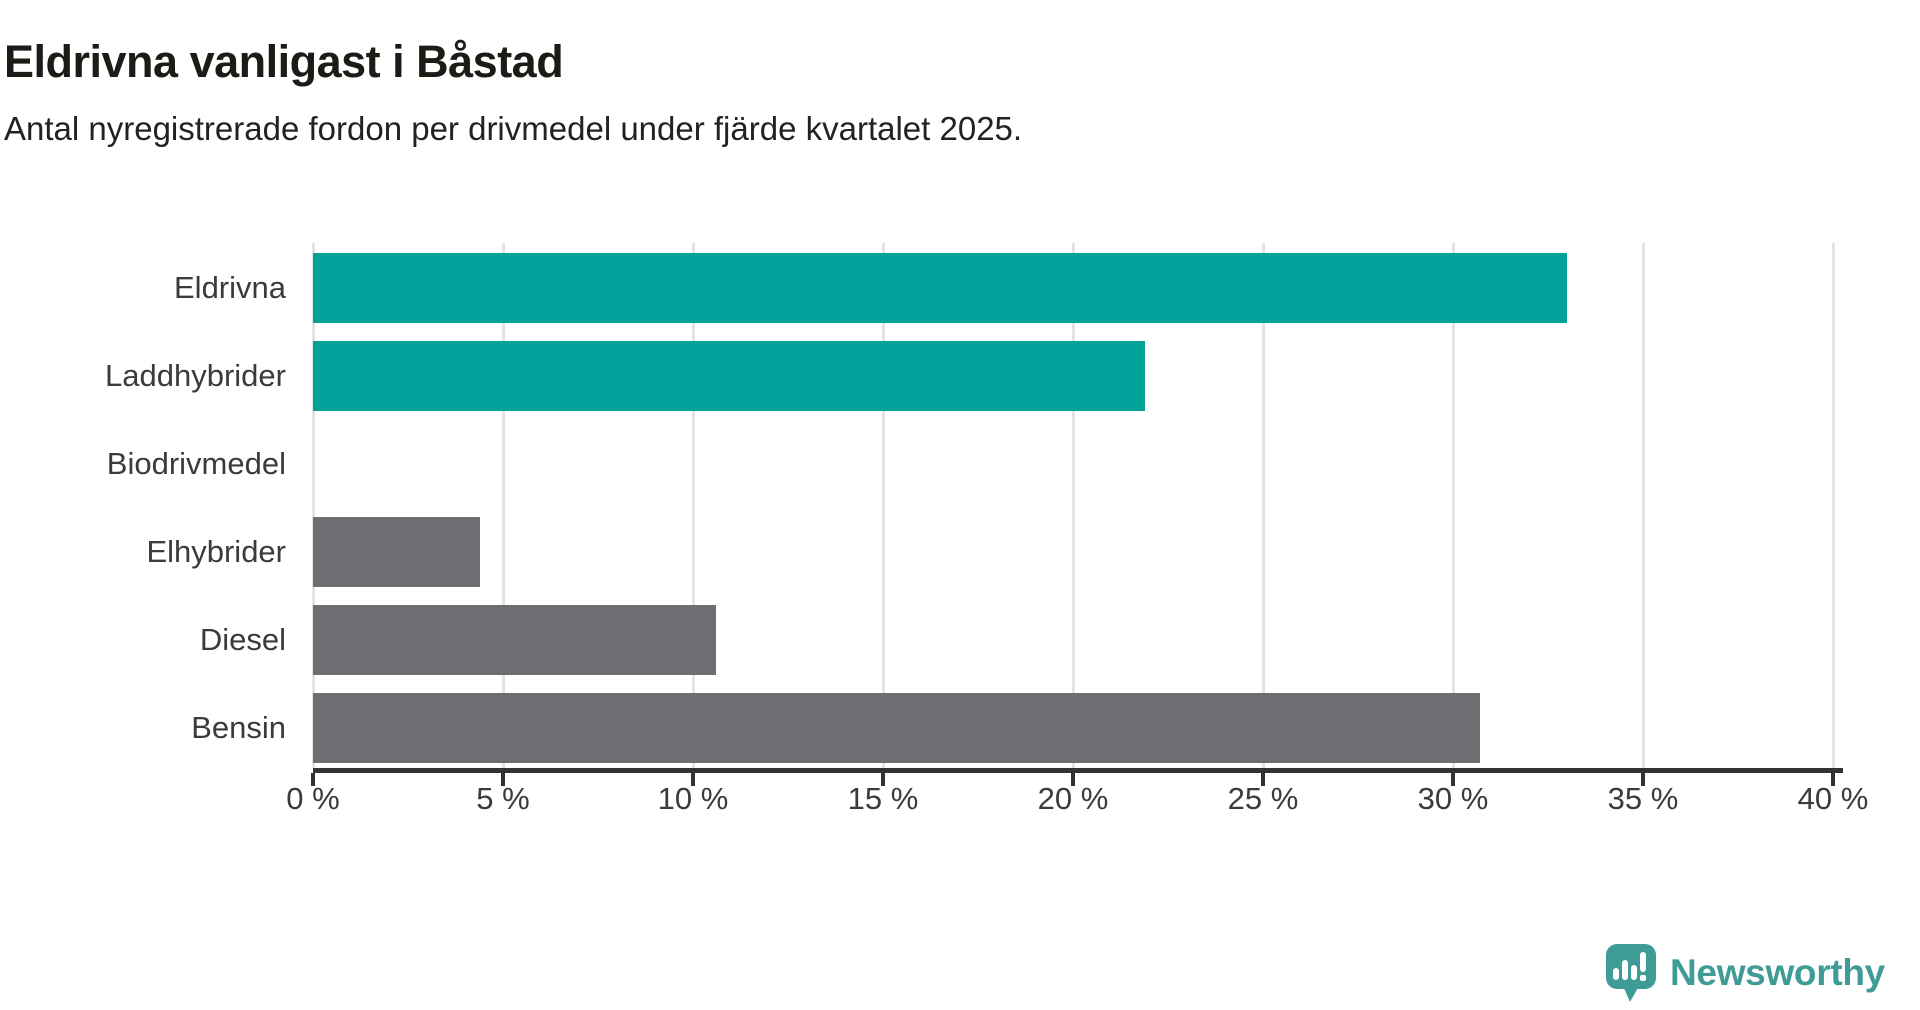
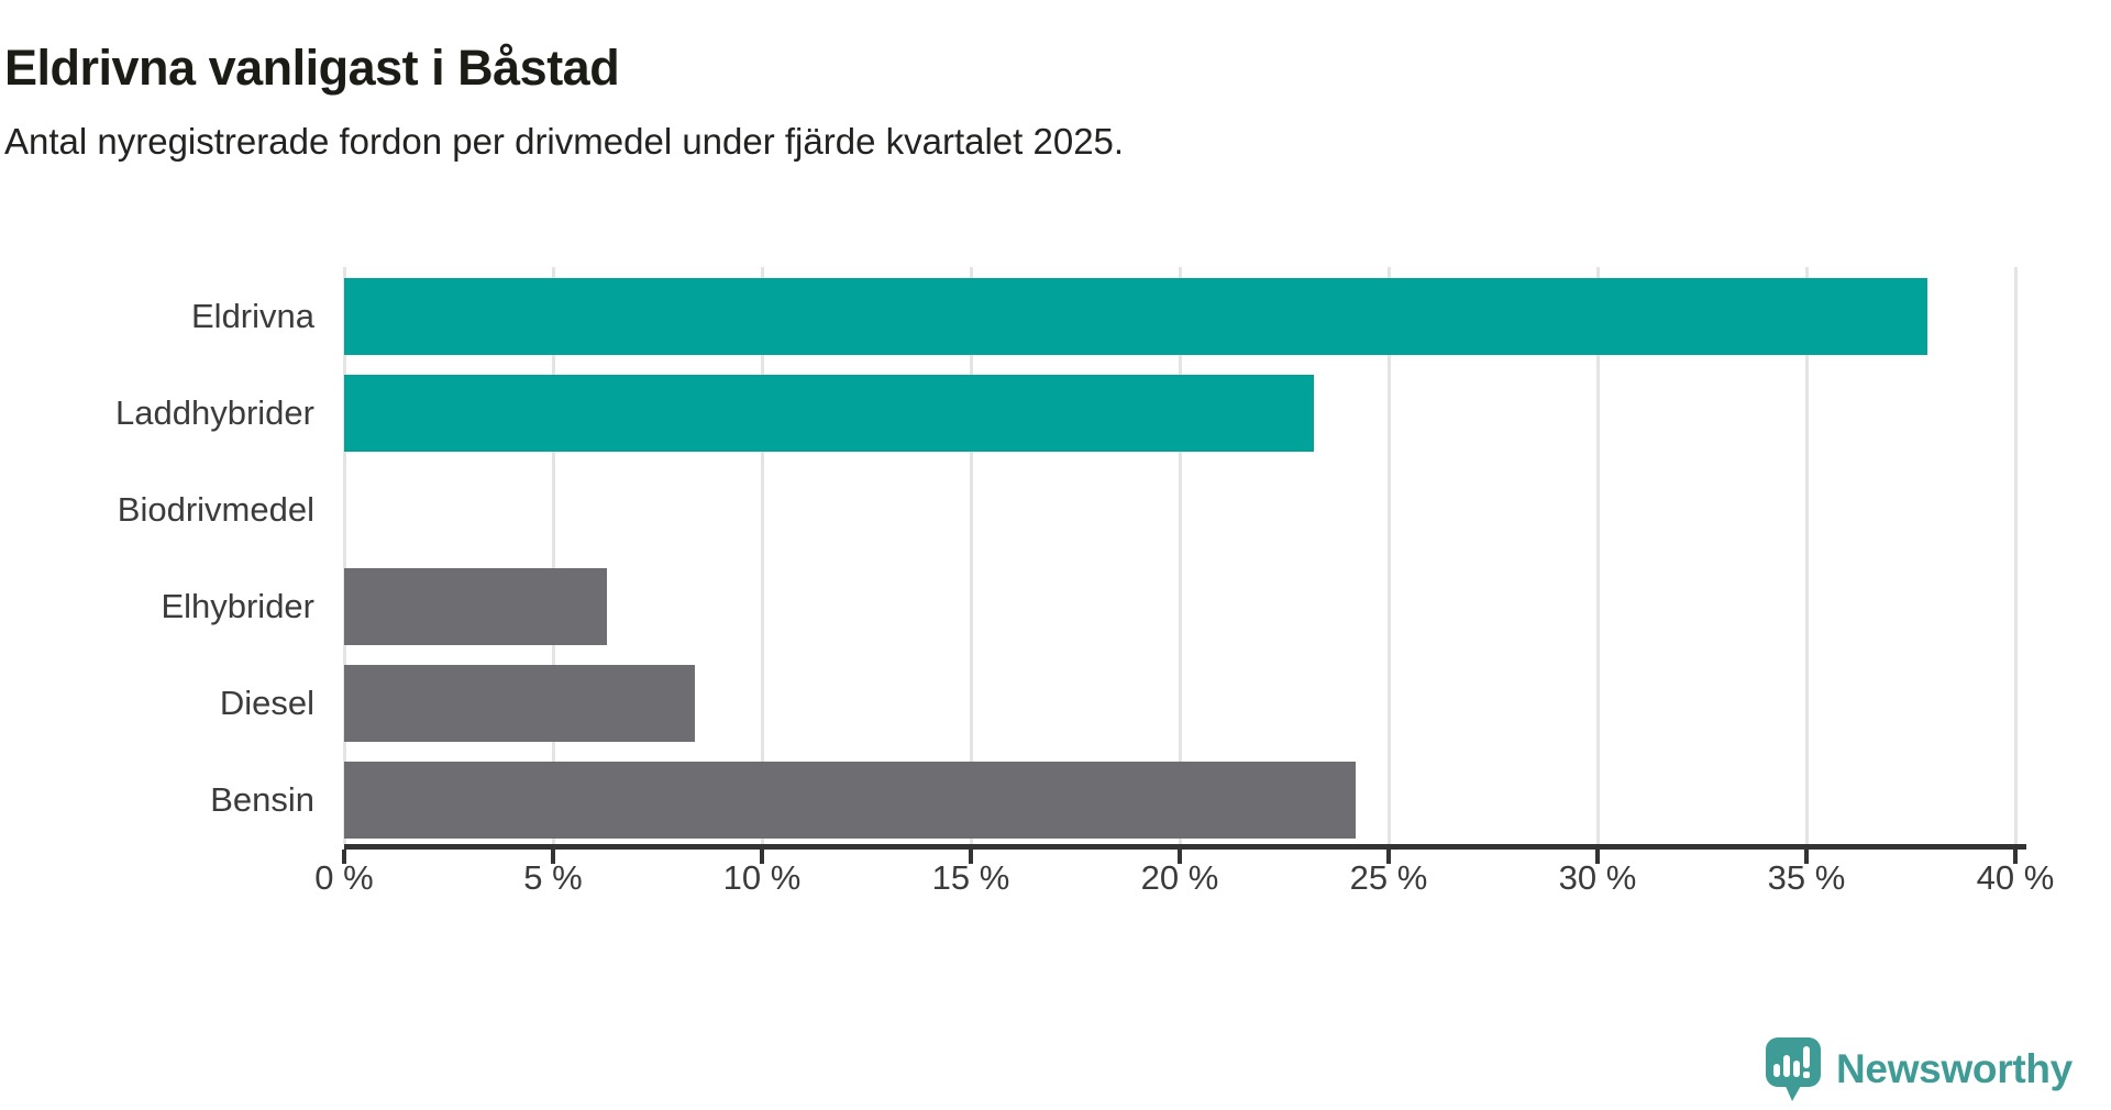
Eldrivna: 33.0% -> 37.9%
Laddhybrider: 21.9% -> 23.2%
Elhybrider: 4.4% -> 6.3%
Diesel: 10.6% -> 8.4%
Bensin: 30.7% -> 24.2%
